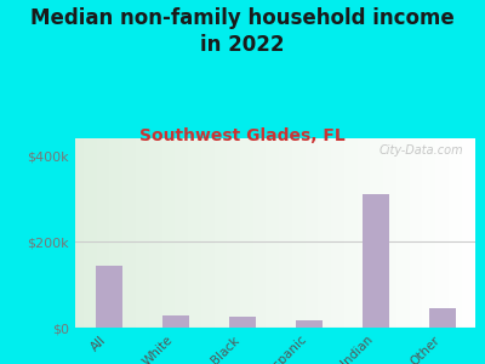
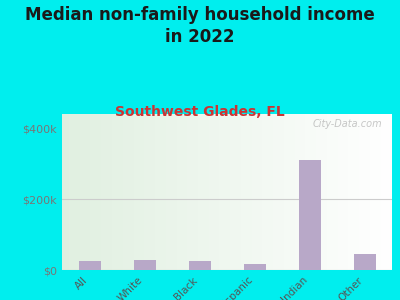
All: $145k -> $25k
